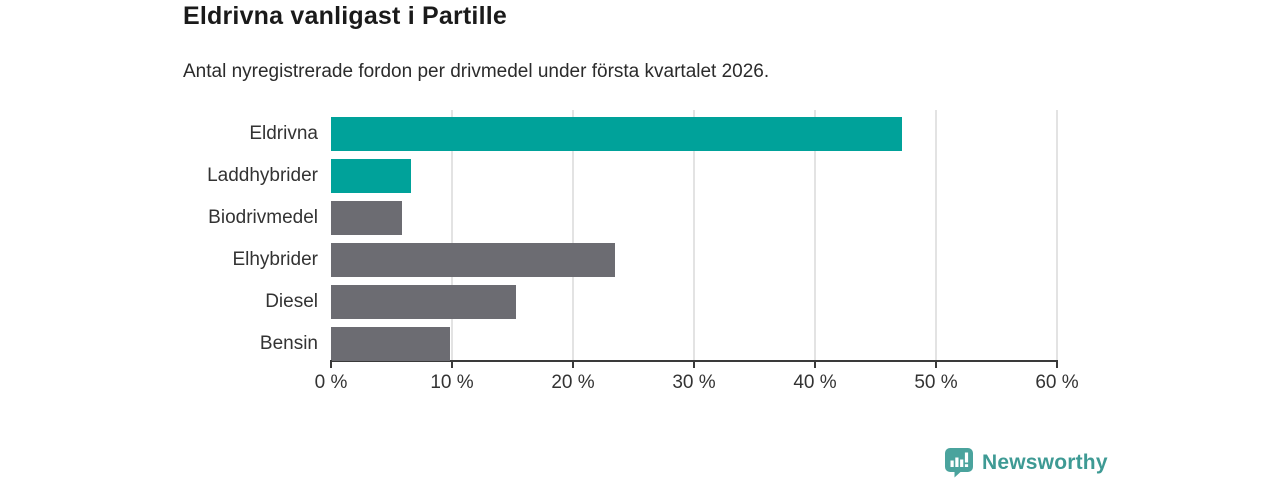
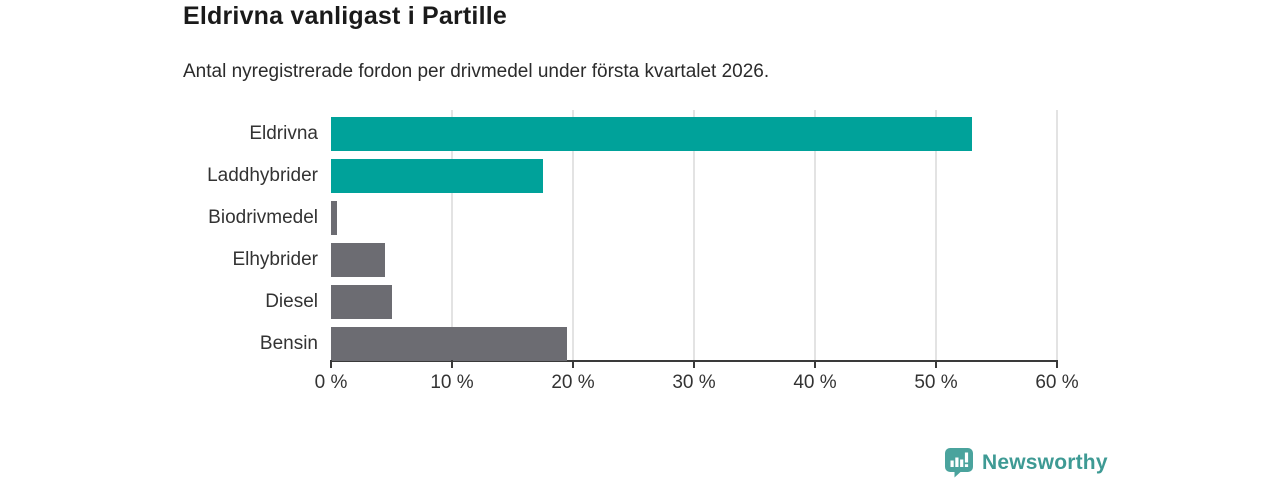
Eldrivna: 47.2% -> 53.0%
Laddhybrider: 6.6% -> 17.5%
Biodrivmedel: 5.9% -> 0.5%
Elhybrider: 23.5% -> 4.5%
Diesel: 15.3% -> 5.0%
Bensin: 9.8% -> 19.5%
